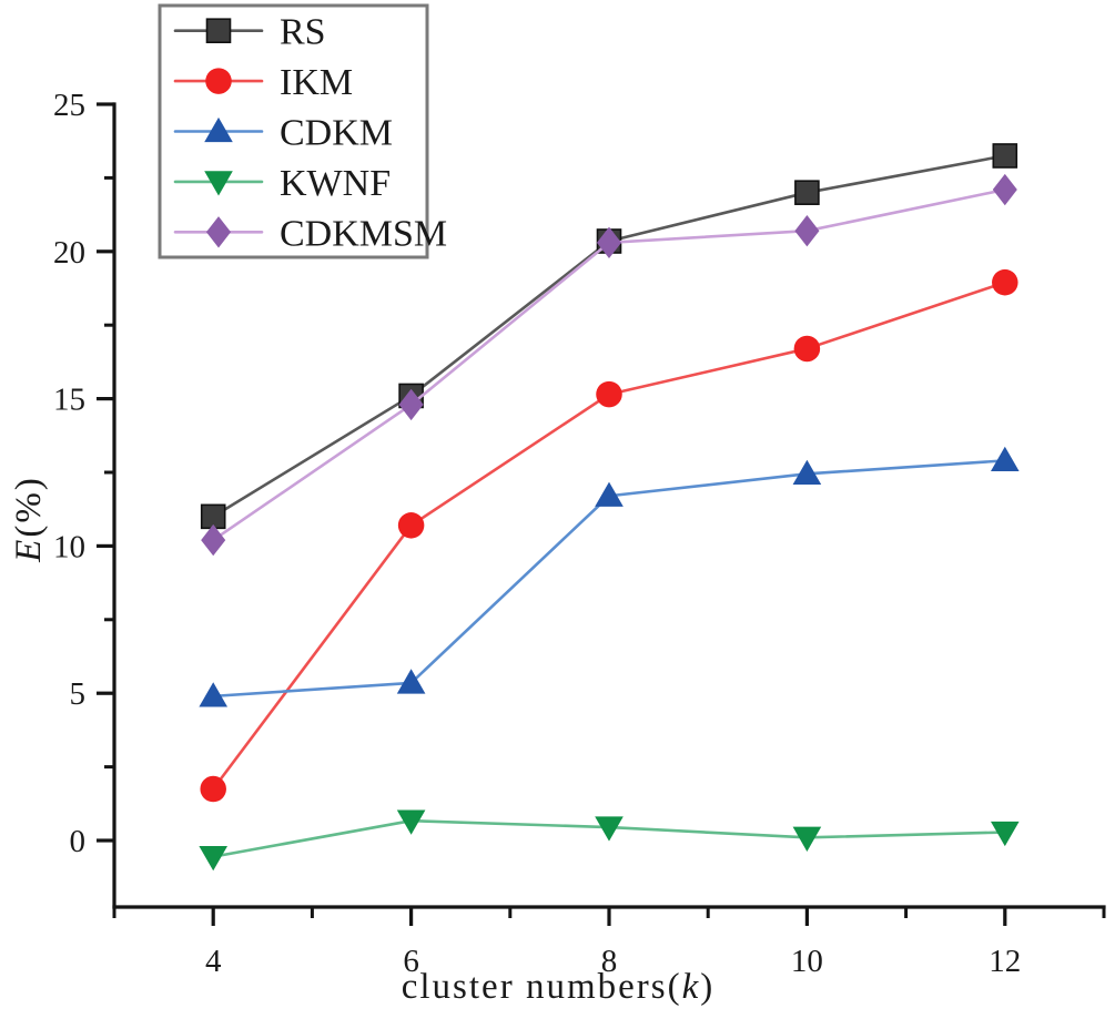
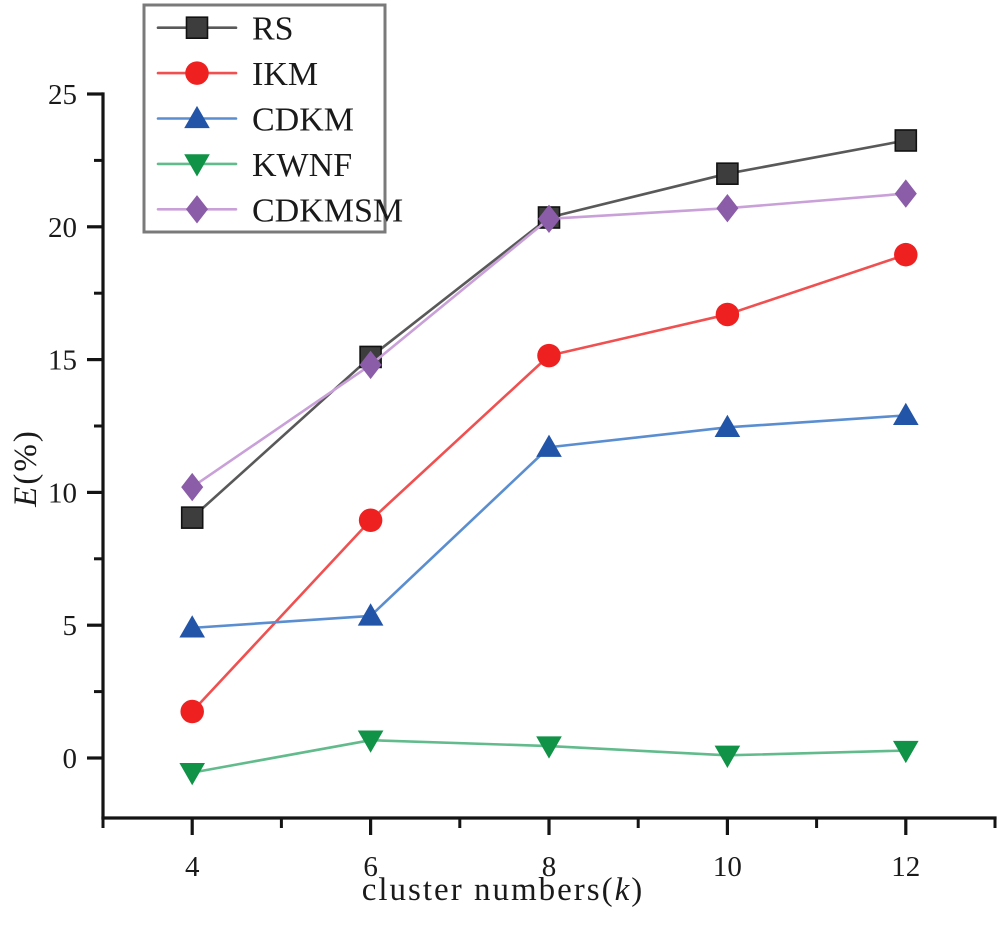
RS/4: 11.0 -> 9.1
IKM/6: 10.7 -> 8.9
CDKMSM/12: 22.1 -> 21.2
